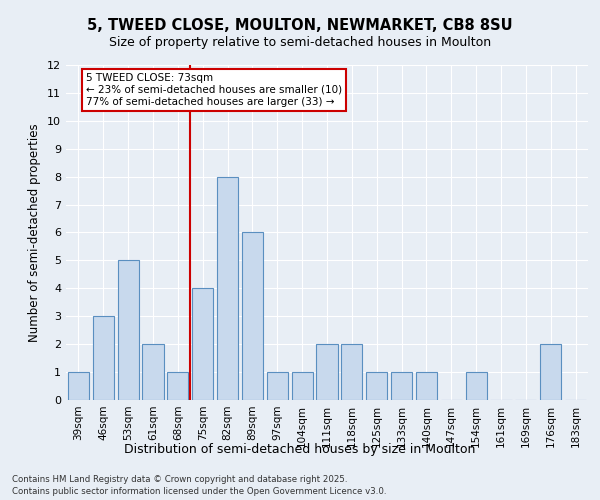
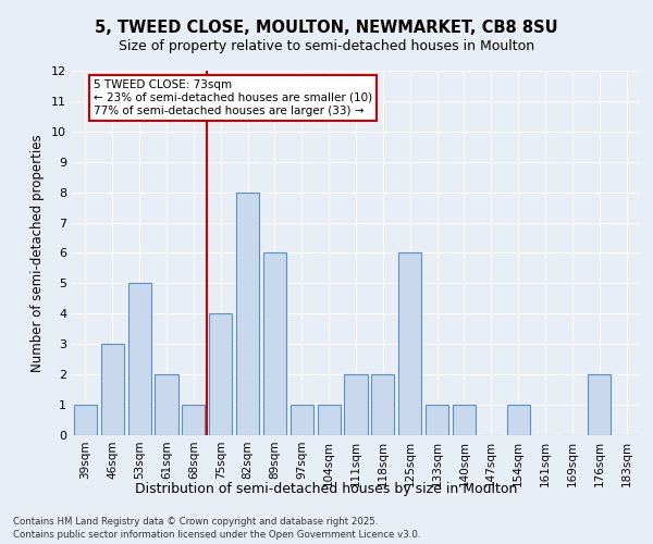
125sqm: 1 -> 6
